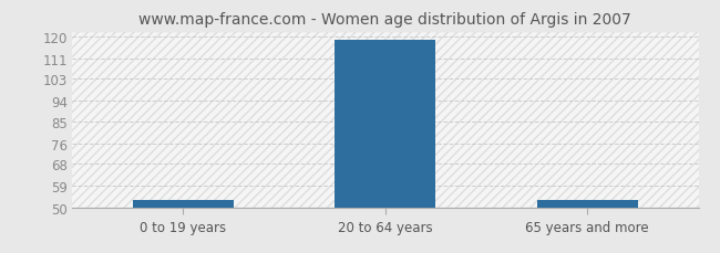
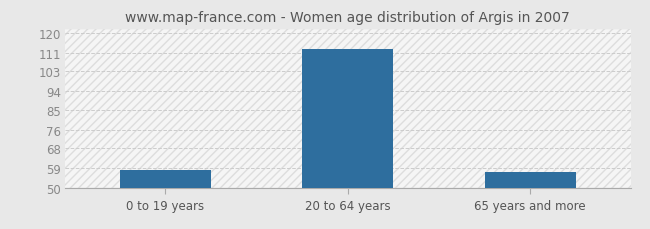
0 to 19 years: 53 -> 58
20 to 64 years: 119 -> 113
65 years and more: 53 -> 57
